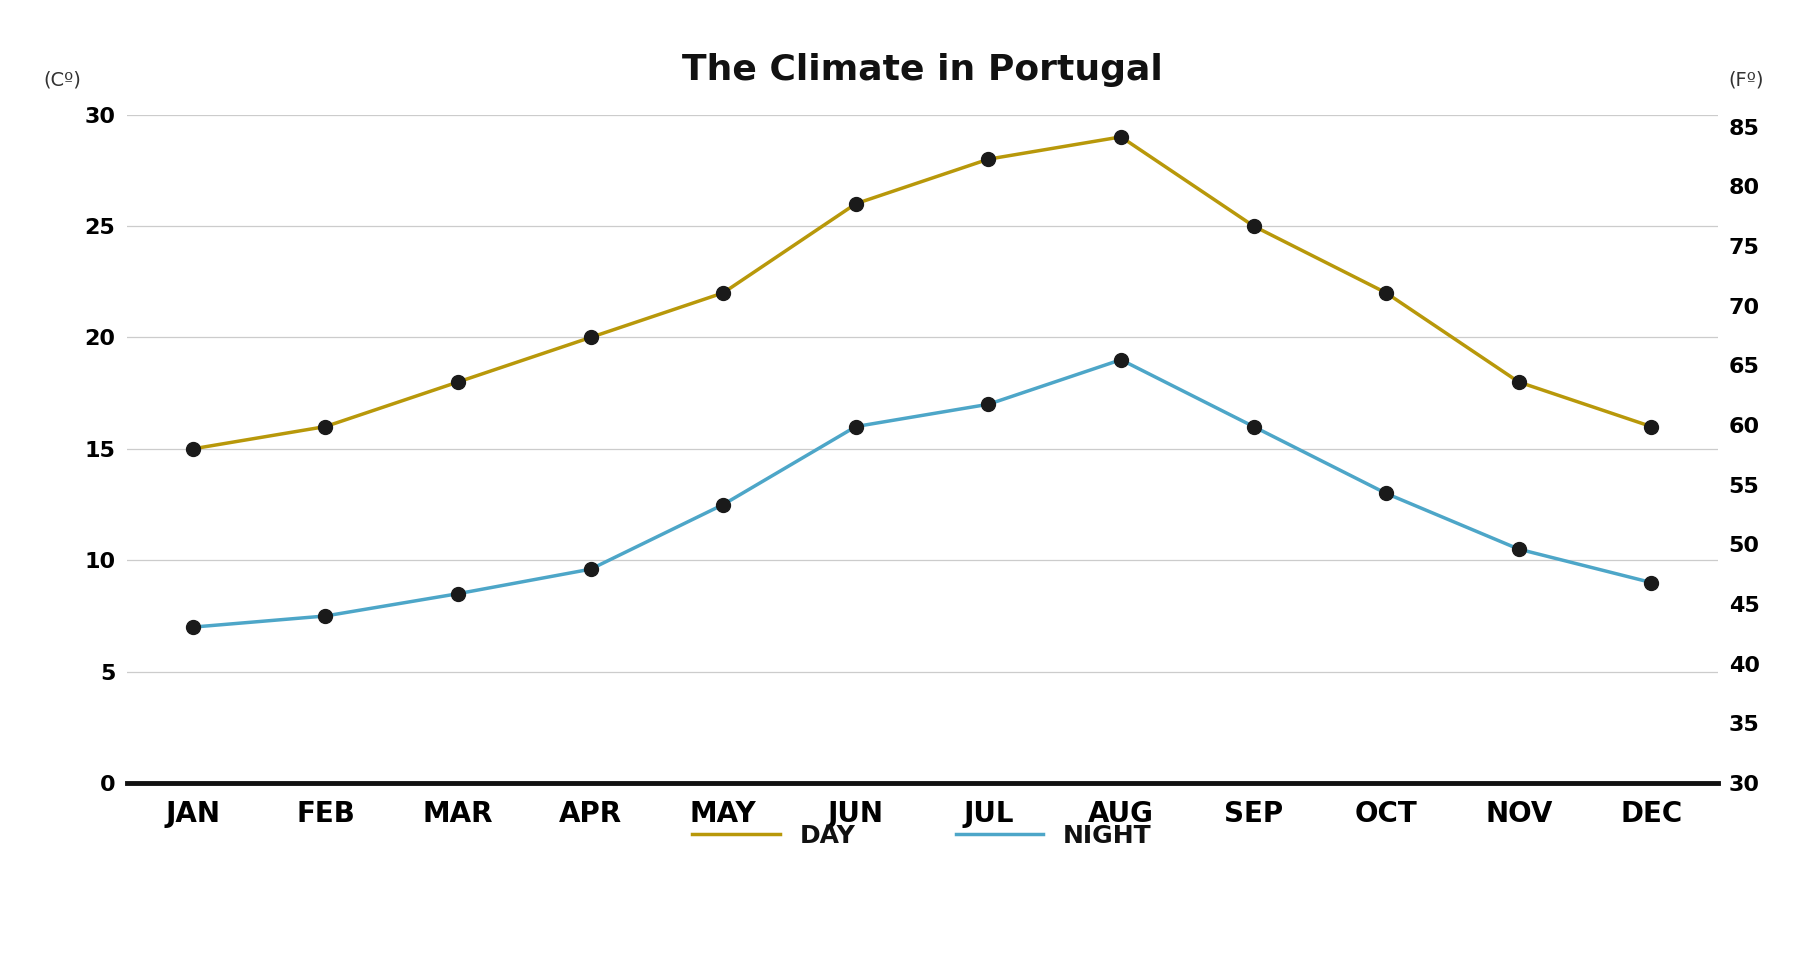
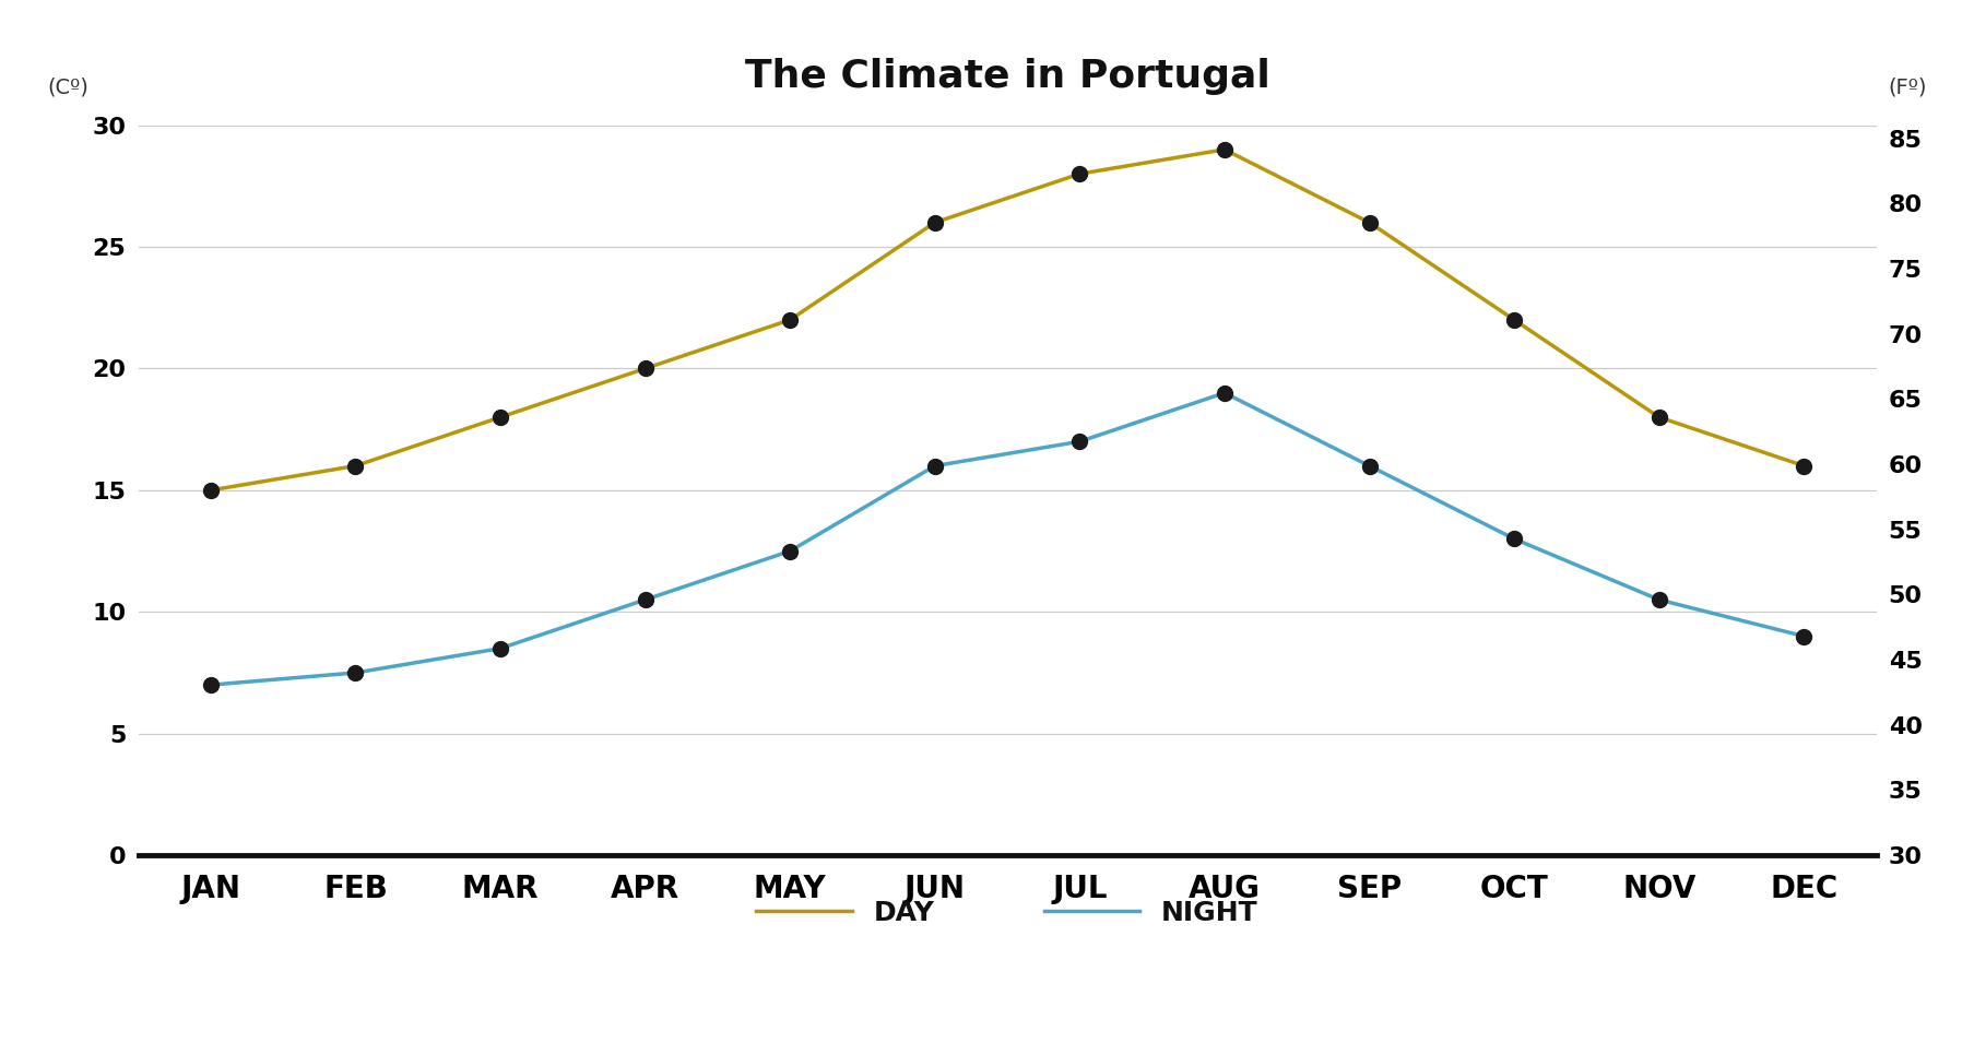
NIGHT/APR: 9.6 -> 10.5
DAY/SEP: 25 -> 26
